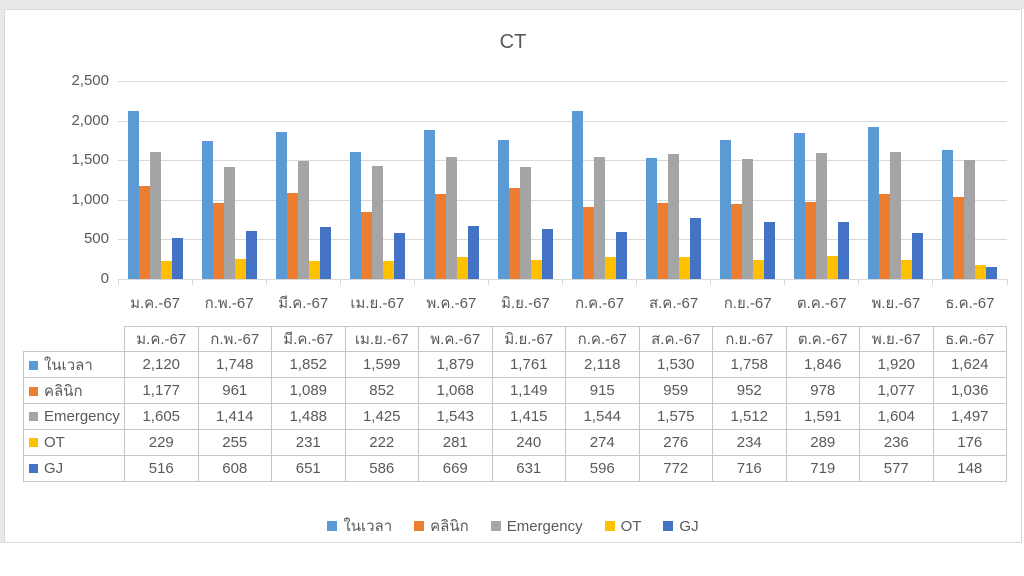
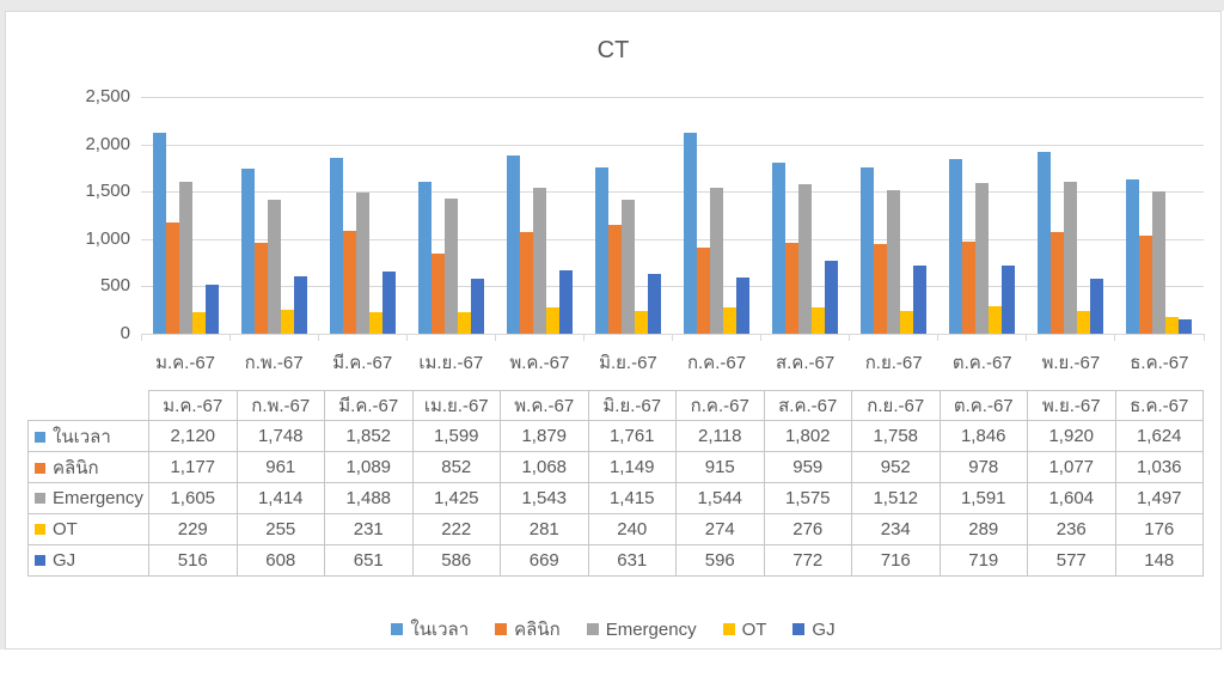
ในเวลา/ส.ค.-67: 1,530 -> 1,802
